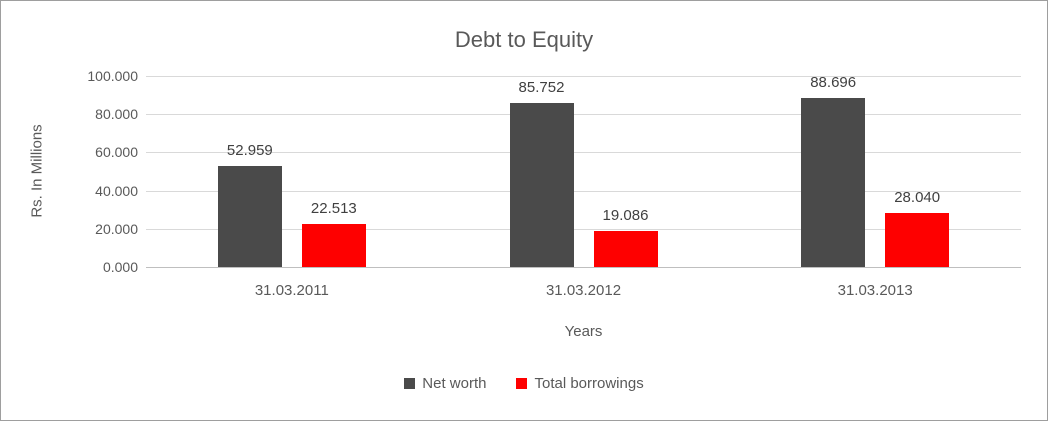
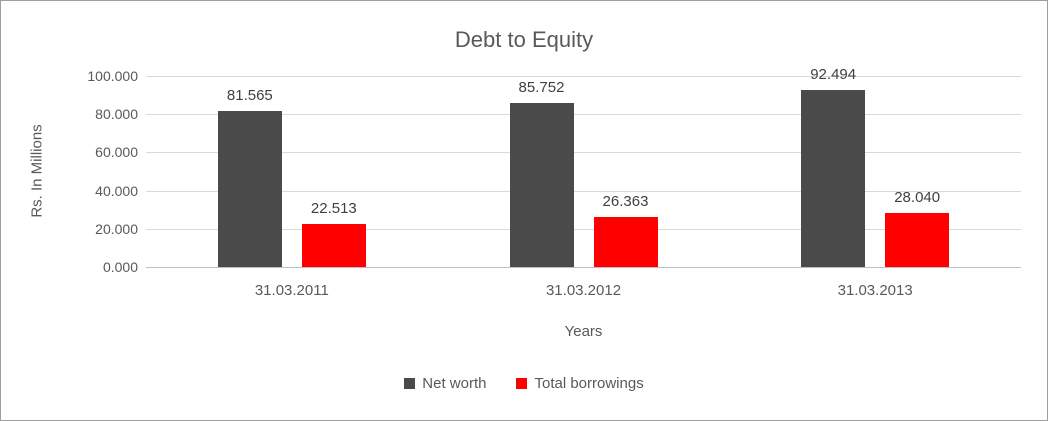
Net worth/31.03.2011: 52.959 -> 81.565
Total borrowings/31.03.2012: 19.086 -> 26.363
Net worth/31.03.2013: 88.696 -> 92.494
